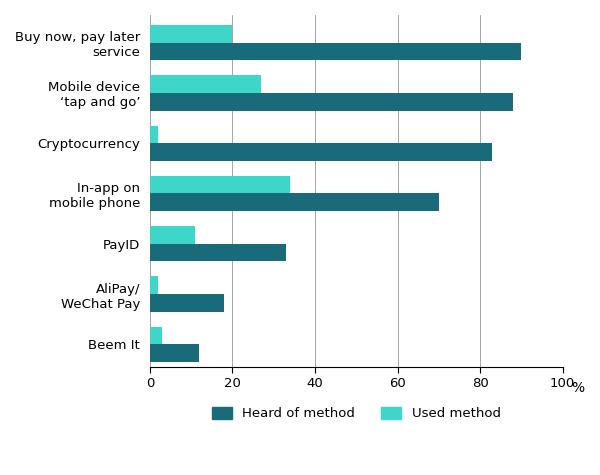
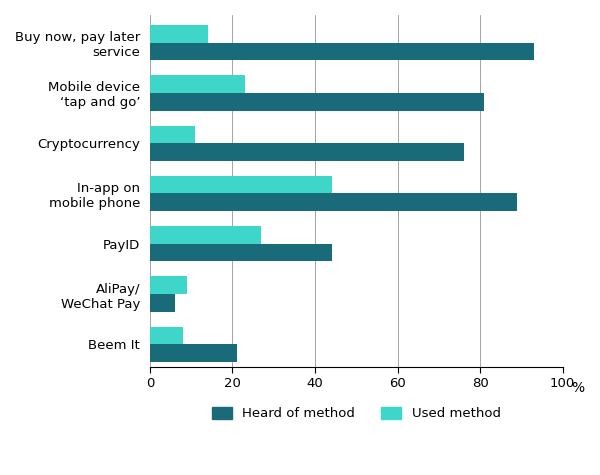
Used method/Buy now, pay later service: 20 -> 14
Heard of method/Buy now, pay later service: 90 -> 93
Used method/Mobile device ‘tap and go’: 27 -> 23
Heard of method/Mobile device ‘tap and go’: 88 -> 81
Used method/Cryptocurrency: 2 -> 11
Heard of method/Cryptocurrency: 83 -> 76
Used method/In-app on mobile phone: 34 -> 44
Heard of method/In-app on mobile phone: 70 -> 89
Used method/PayID: 11 -> 27
Heard of method/PayID: 33 -> 44
Used method/AliPay/ WeChat Pay: 2 -> 9
Heard of method/AliPay/ WeChat Pay: 18 -> 6
Used method/Beem It: 3 -> 8
Heard of method/Beem It: 12 -> 21
